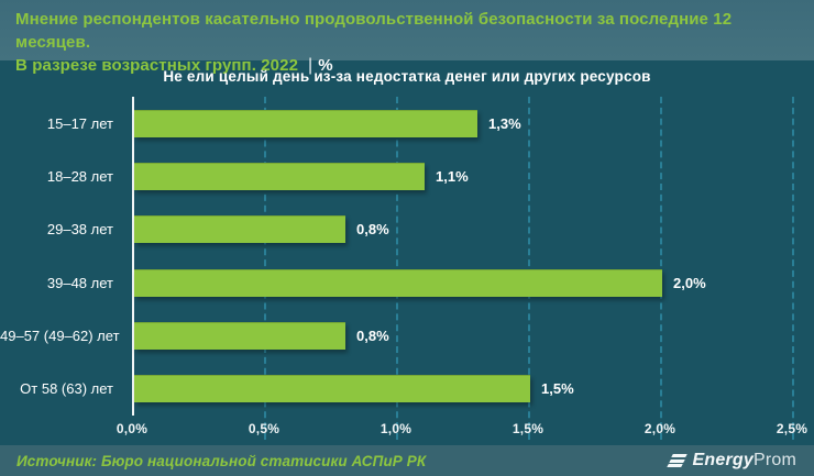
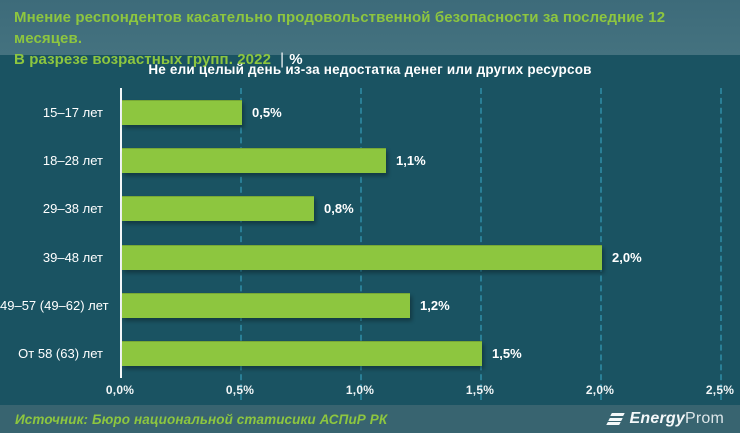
15–17 лет: 1,3% -> 0,5%
49–57 (49–62) лет: 0,8% -> 1,2%
